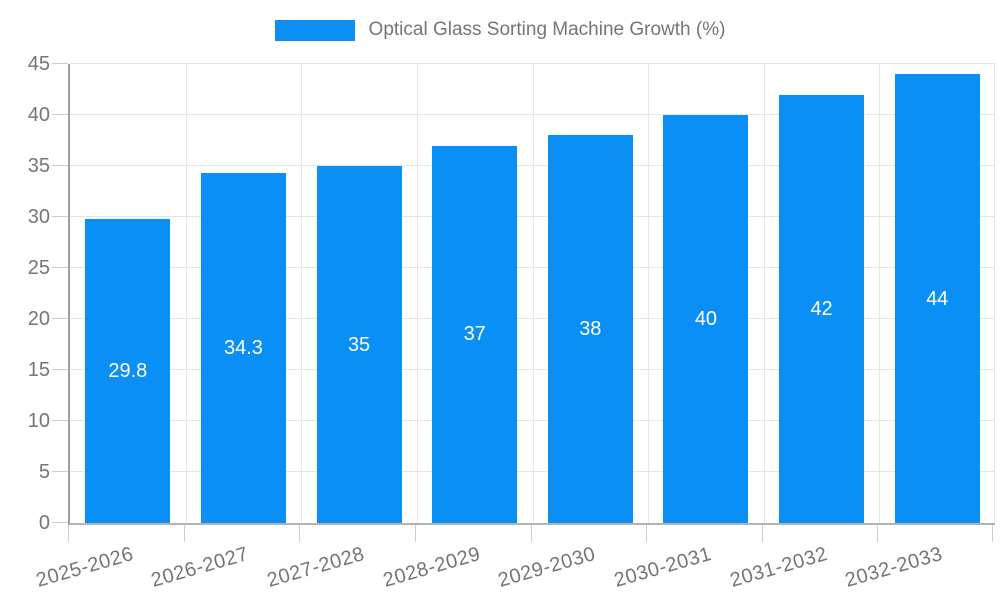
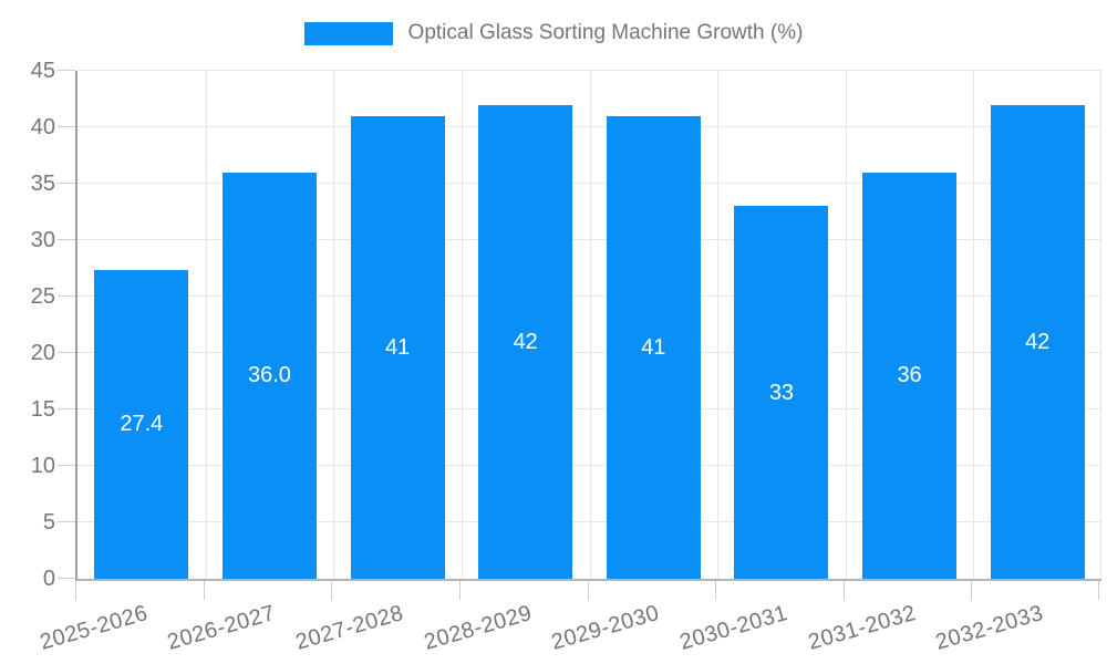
2025-2026: 29.8 -> 27.4
2026-2027: 34.3 -> 36.0
2027-2028: 35 -> 41
2028-2029: 37 -> 42
2029-2030: 38 -> 41
2030-2031: 40 -> 33
2031-2032: 42 -> 36
2032-2033: 44 -> 42
